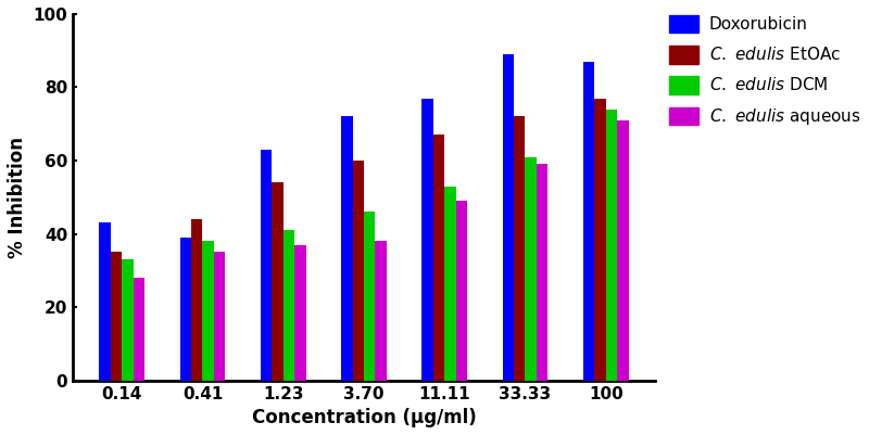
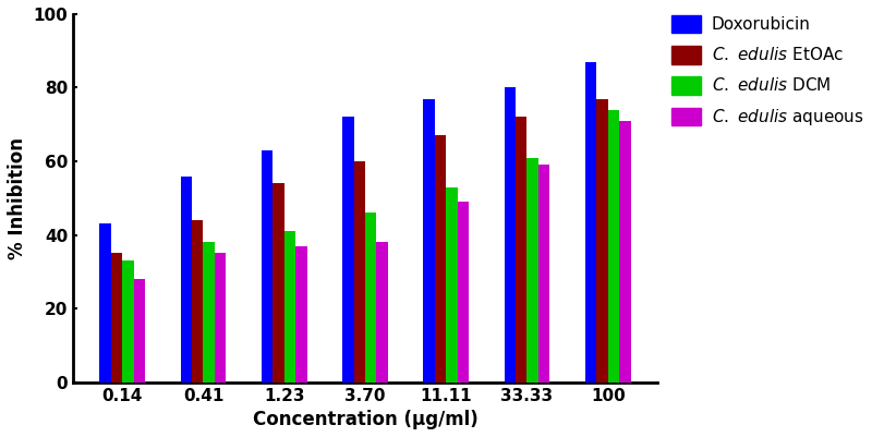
Doxorubicin/0.41: 39 -> 56
Doxorubicin/33.33: 89 -> 80
